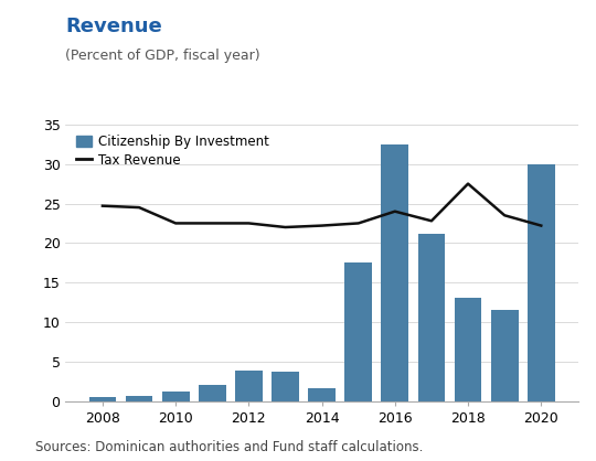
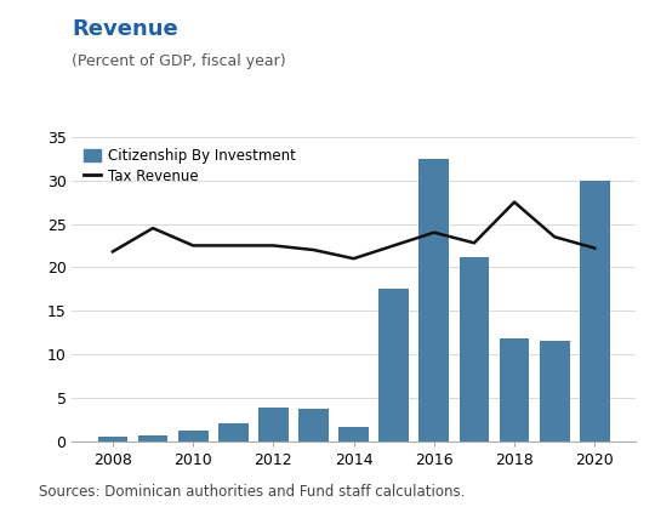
Tax Revenue/2008: 24.7 -> 21.8
Tax Revenue/2014: 22.2 -> 21.0
Citizenship By Investment/2018: 13.1 -> 11.8
